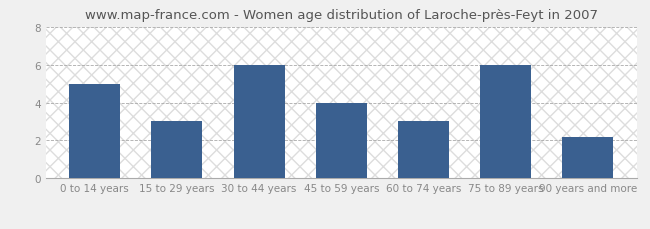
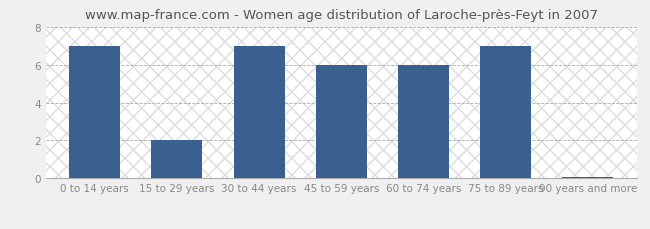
0 to 14 years: 5.0 -> 7.0
15 to 29 years: 3.0 -> 2.0
30 to 44 years: 6.0 -> 7.0
45 to 59 years: 4.0 -> 6.0
60 to 74 years: 3.0 -> 6.0
75 to 89 years: 6.0 -> 7.0
90 years and more: 2.2 -> 0.1
